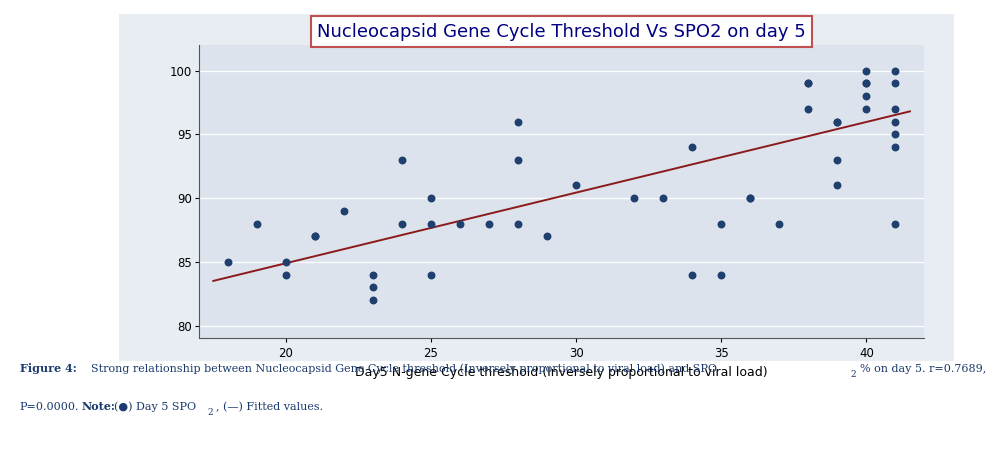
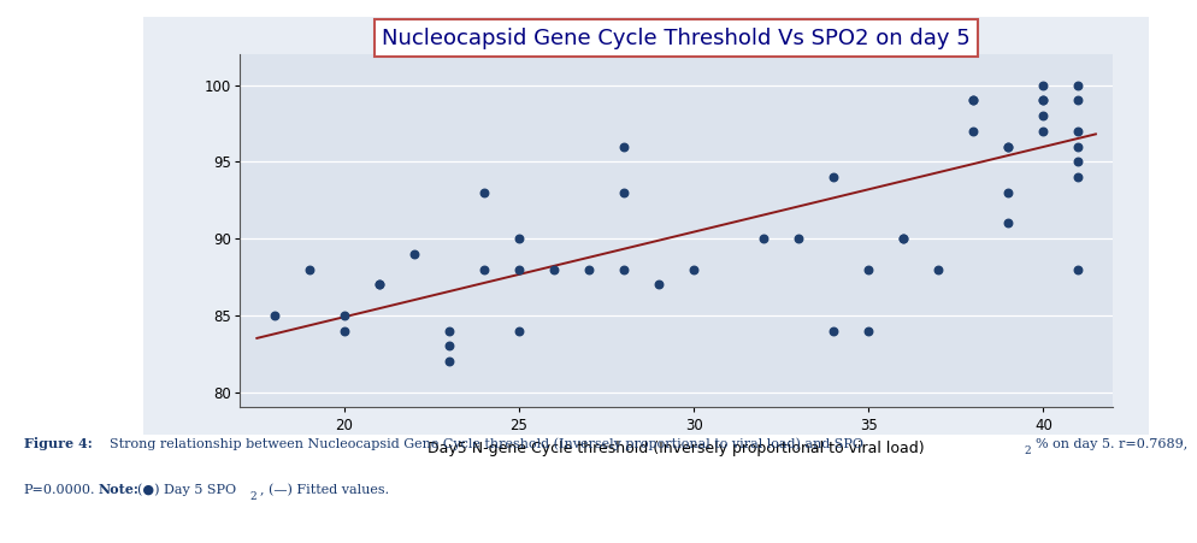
30: 91 -> 88
